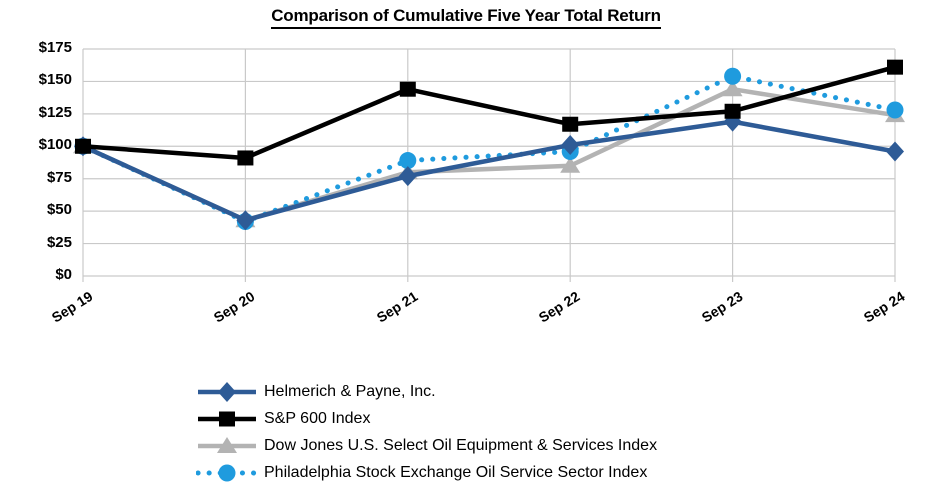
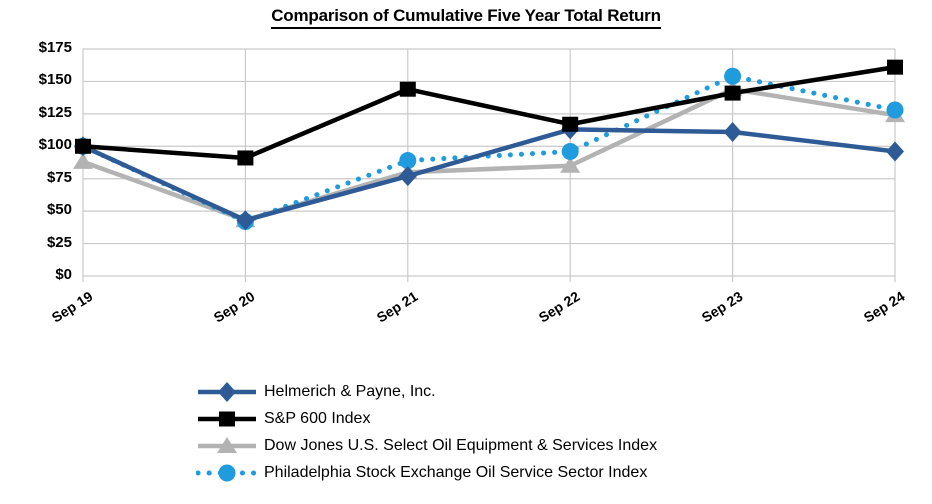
Dow Jones U.S. Select Oil Equipment & Services Index/Sep 19: $100 -> $88
Helmerich & Payne, Inc./Sep 22: $101 -> $113
Helmerich & Payne, Inc./Sep 23: $119 -> $111
S&P 600 Index/Sep 23: $127 -> $141
